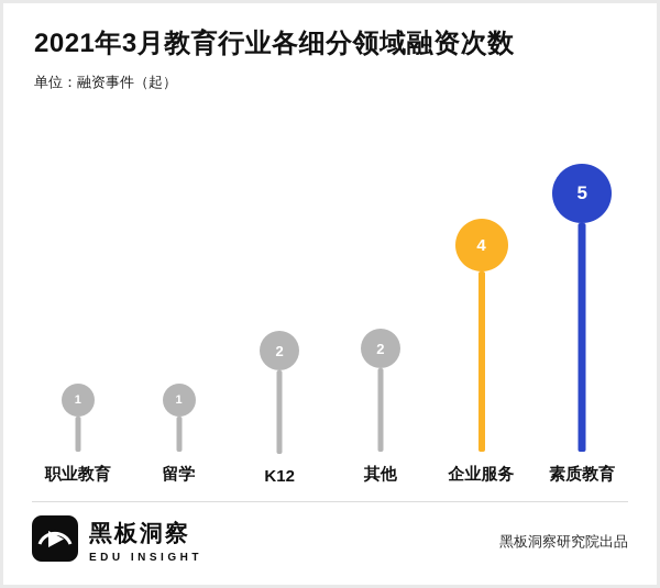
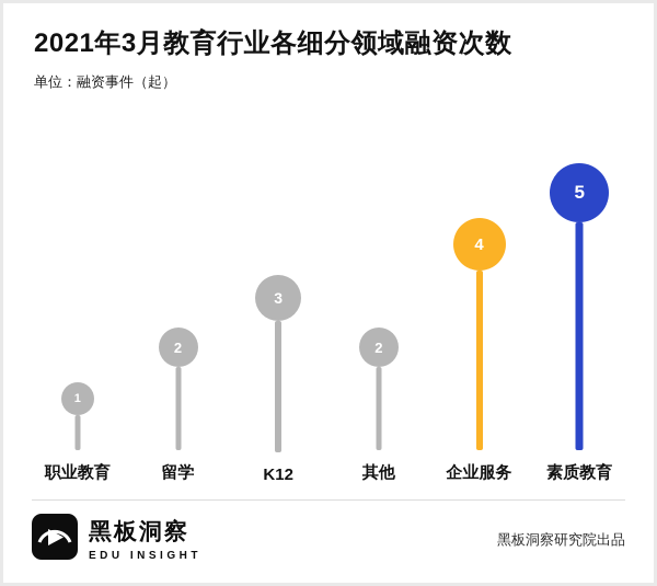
留学: 1 -> 2
K12: 2 -> 3
